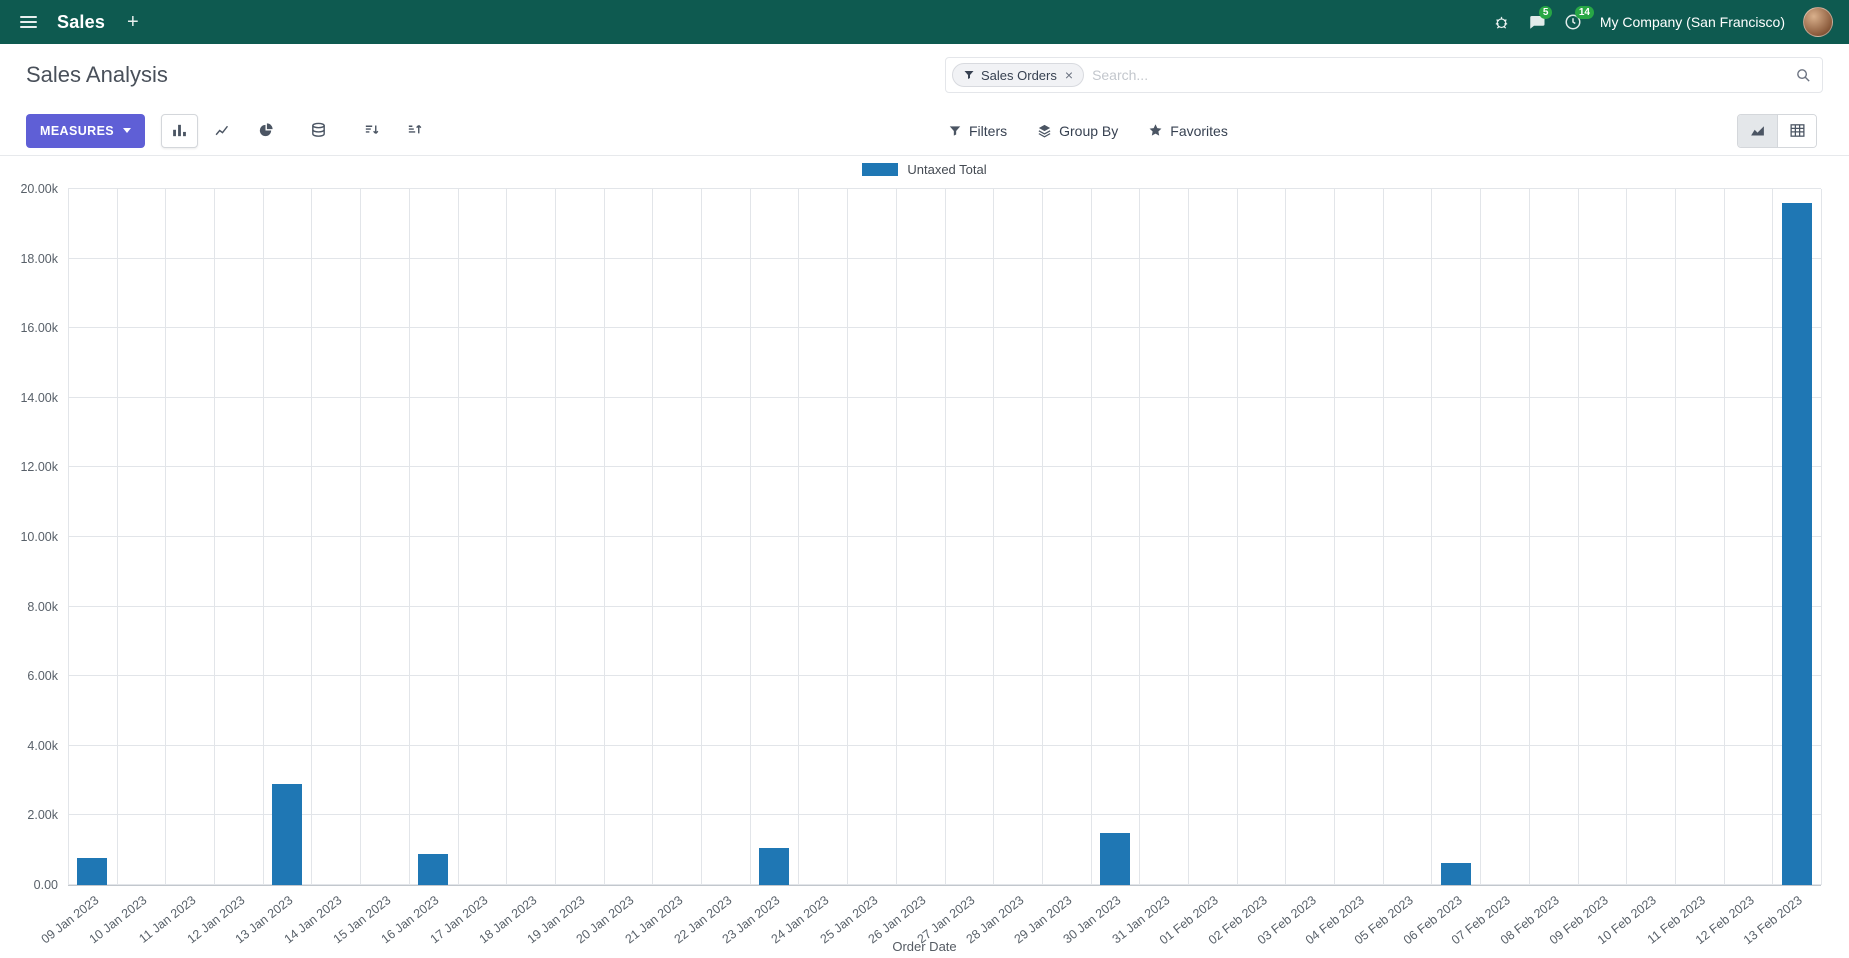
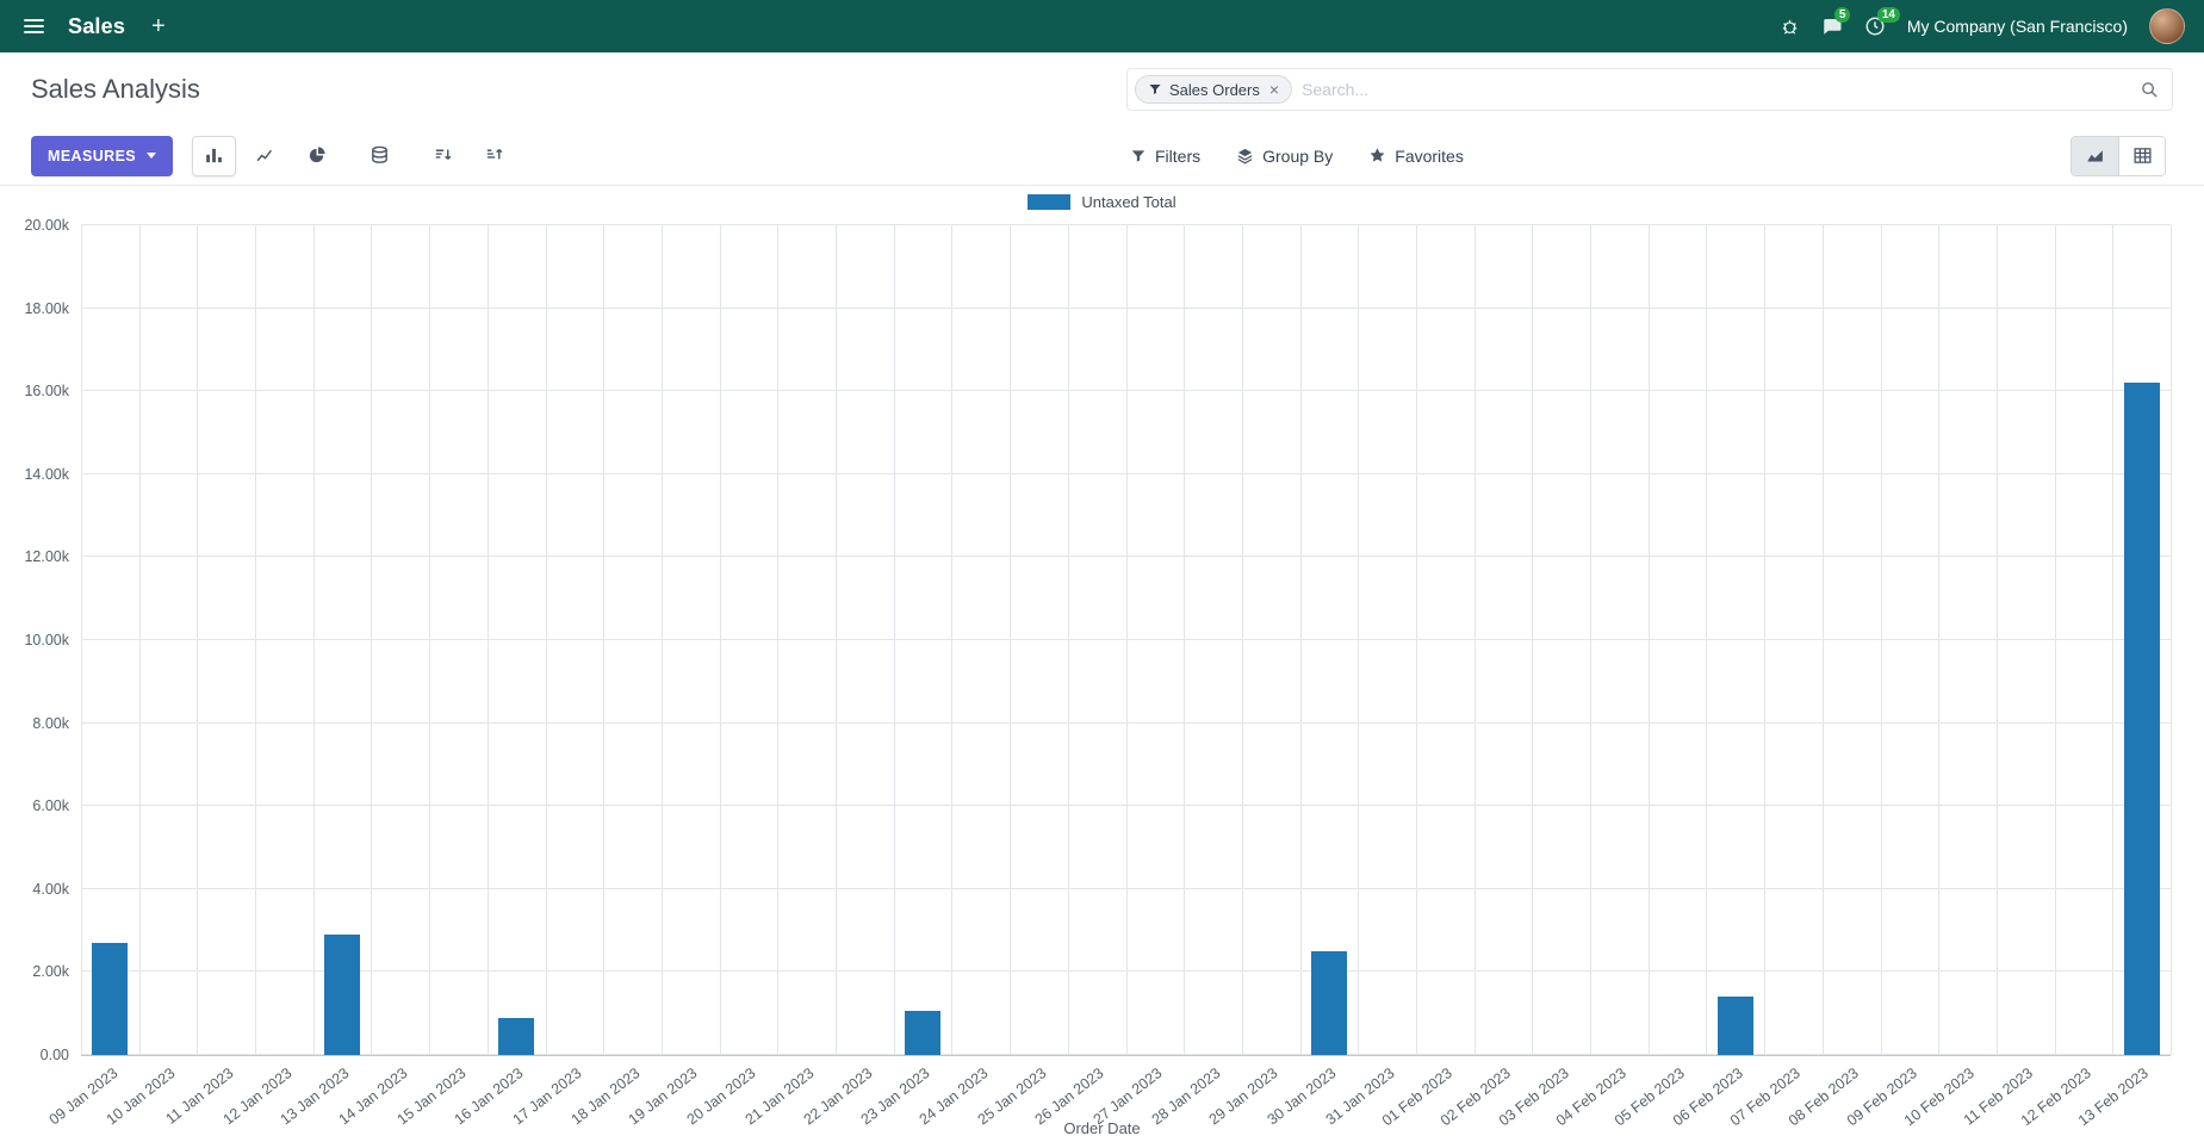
09 Jan 2023: 0.8k -> 2.7k
30 Jan 2023: 1.5k -> 2.5k
06 Feb 2023: 0.6k -> 1.4k
13 Feb 2023: 19.6k -> 16.2k
